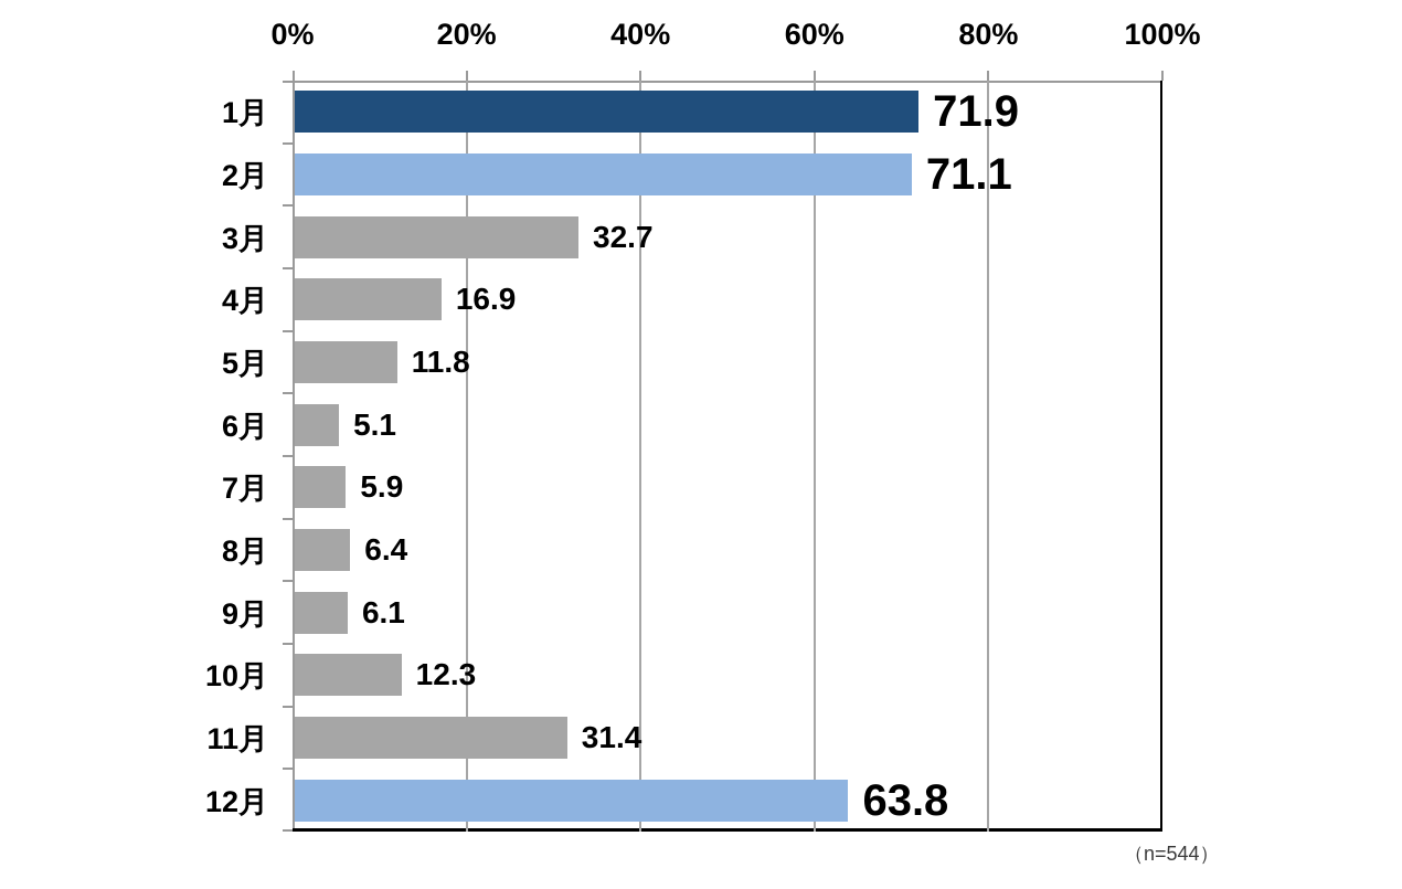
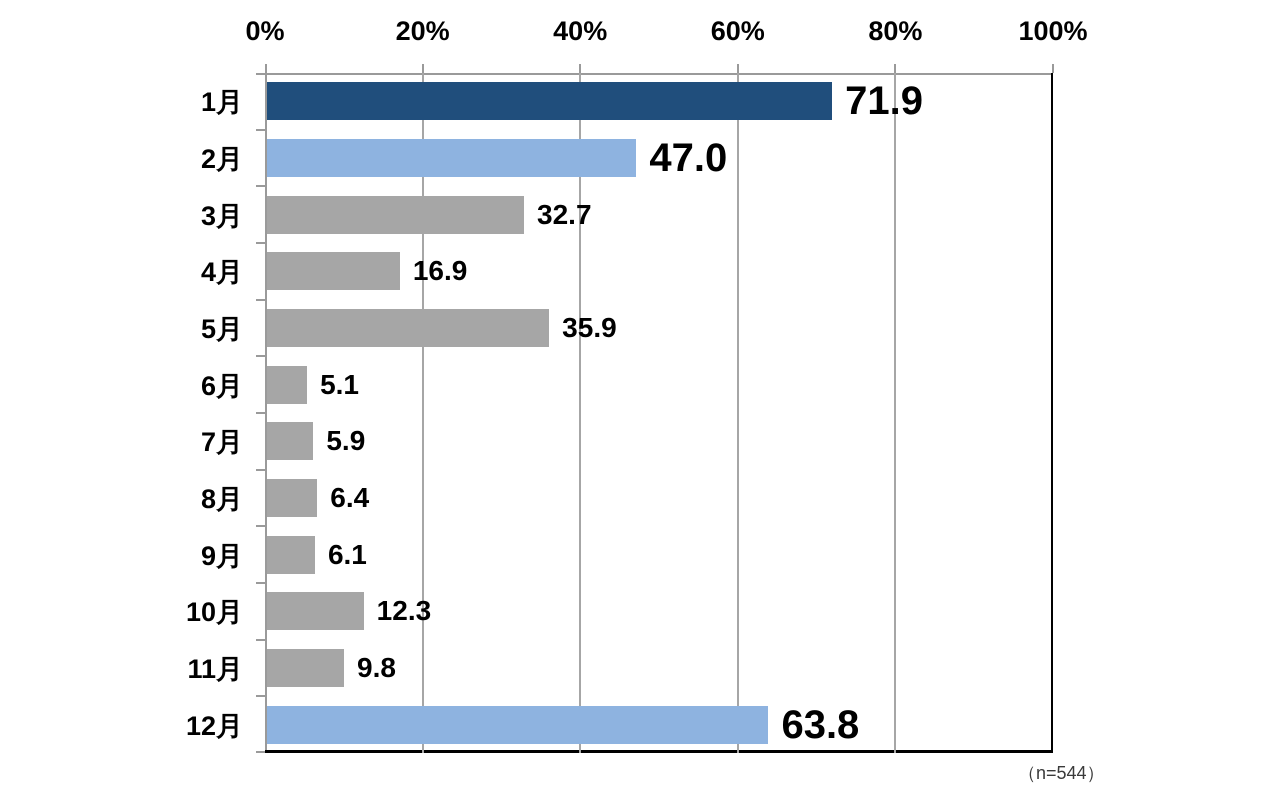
2月: 71.1 -> 47.0
5月: 11.8 -> 35.9
11月: 31.4 -> 9.8
